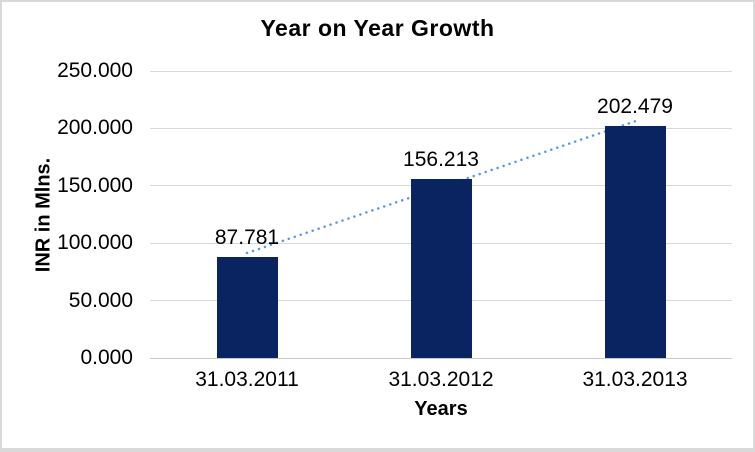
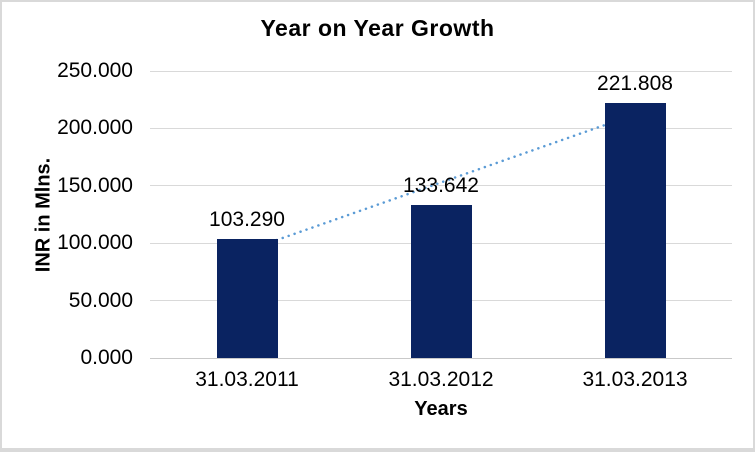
31.03.2011: 87.781 -> 103.290
31.03.2012: 156.213 -> 133.642
31.03.2013: 202.479 -> 221.808
